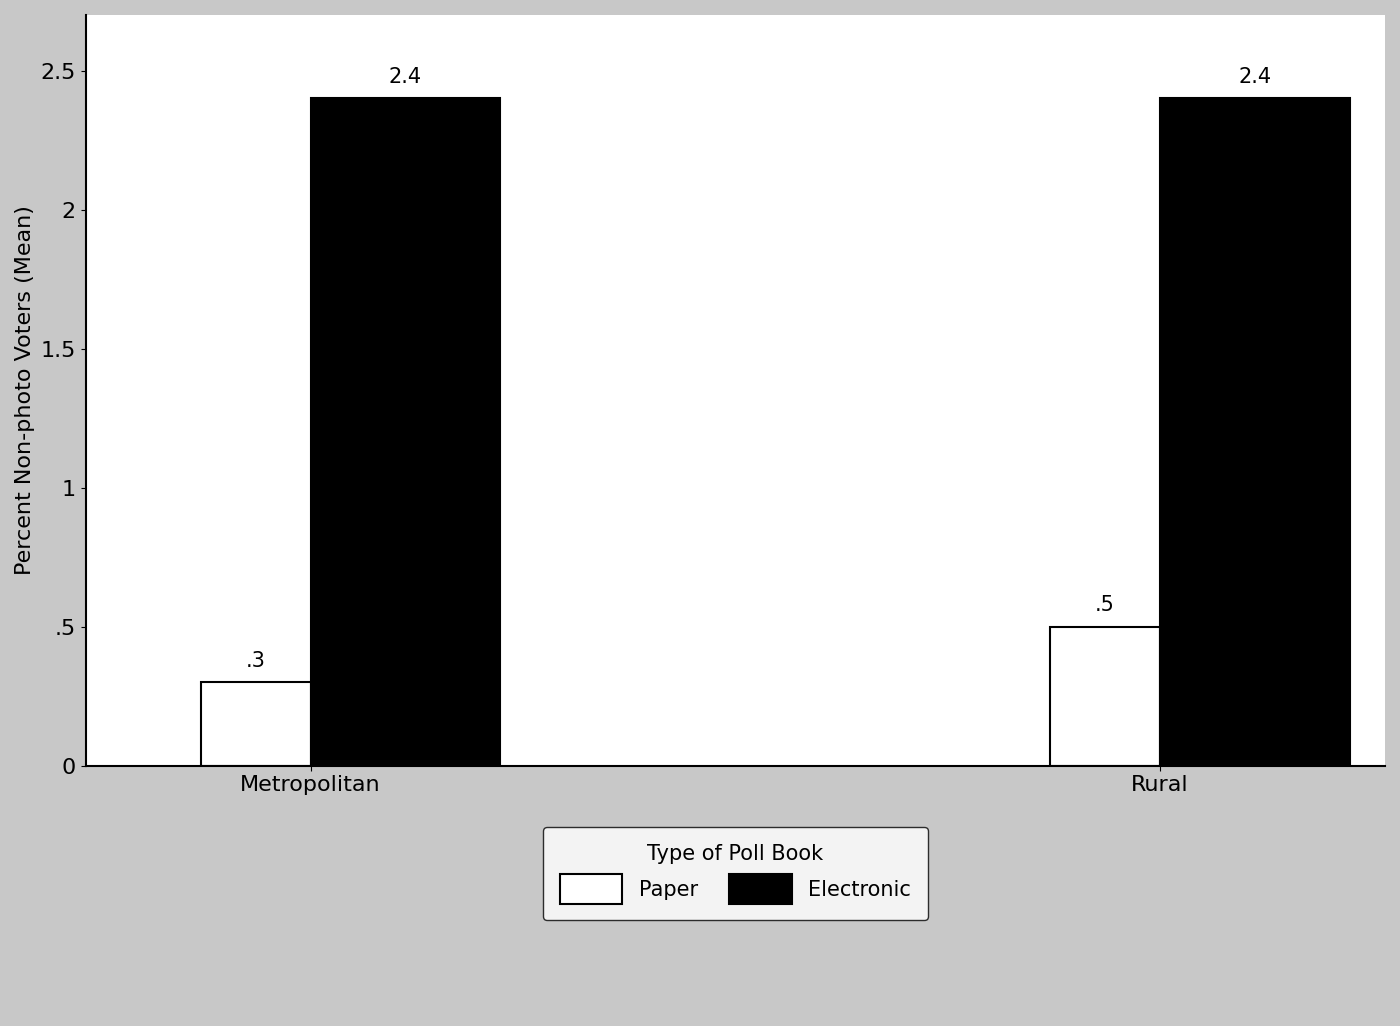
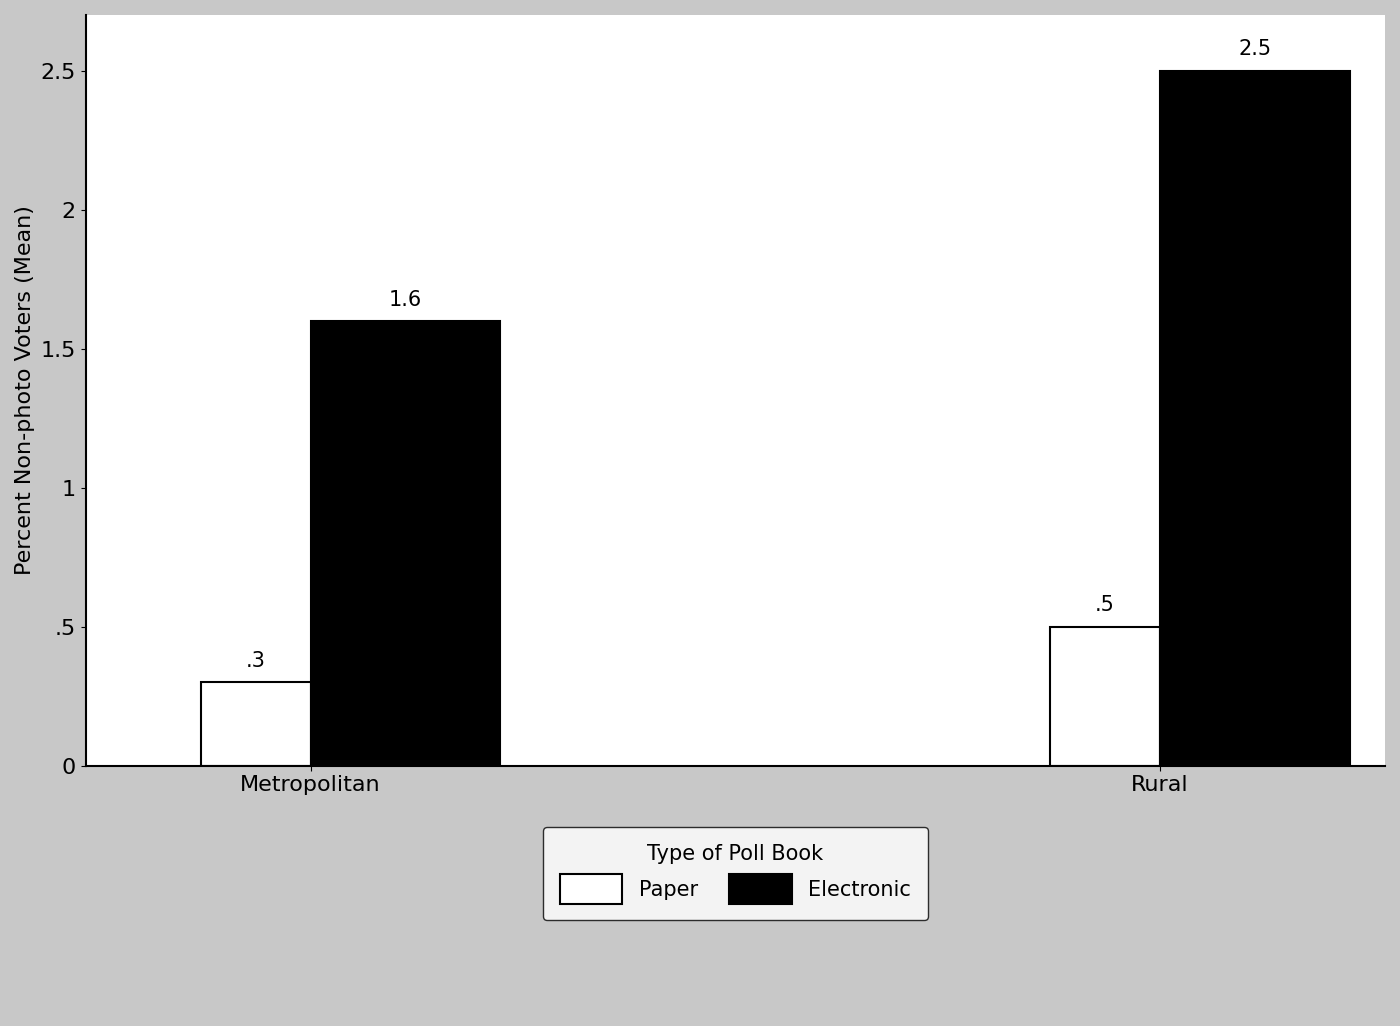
Electronic/Metropolitan: 2.4 -> 1.6
Electronic/Rural: 2.4 -> 2.5
